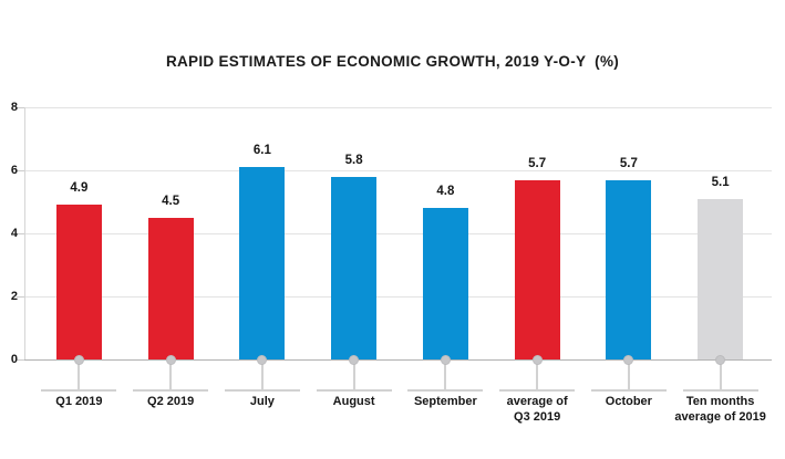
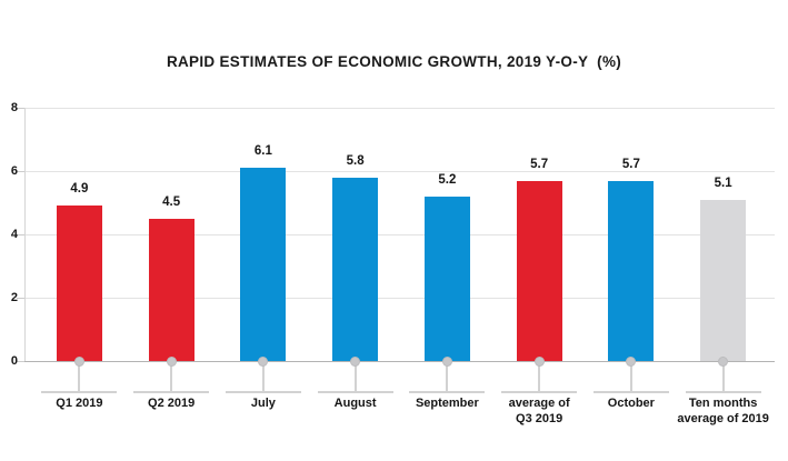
September: 4.8 -> 5.2
